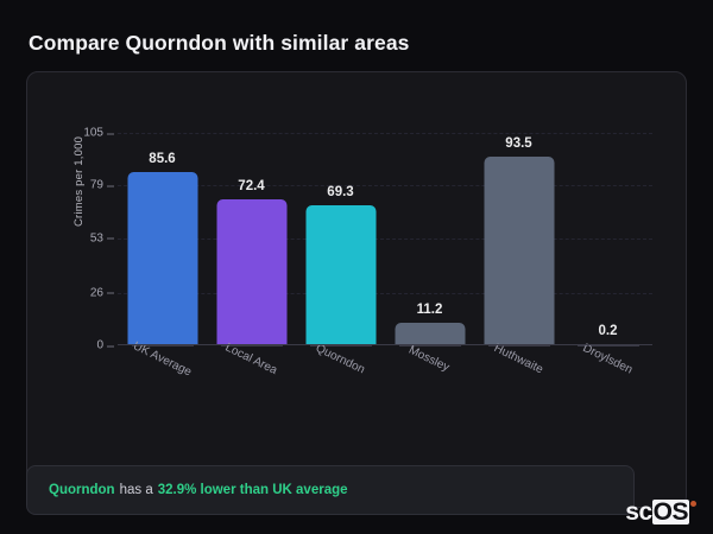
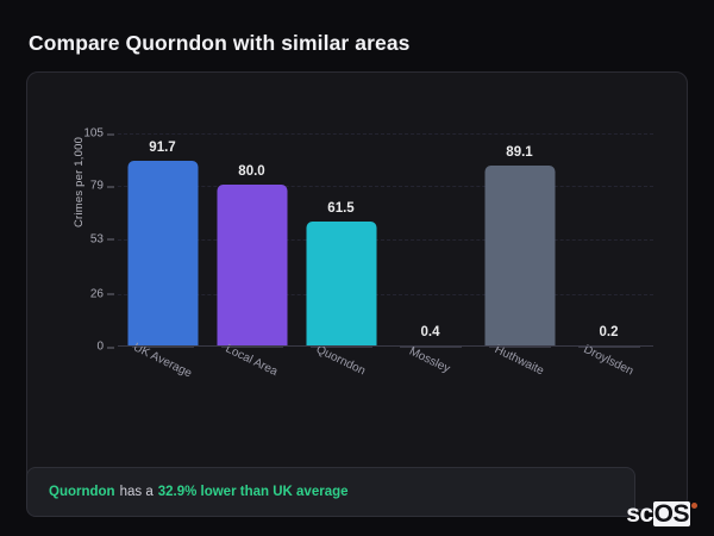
UK Average: 85.6 -> 91.7
Local Area: 72.4 -> 80.0
Quorndon: 69.3 -> 61.5
Mossley: 11.2 -> 0.4
Huthwaite: 93.5 -> 89.1
